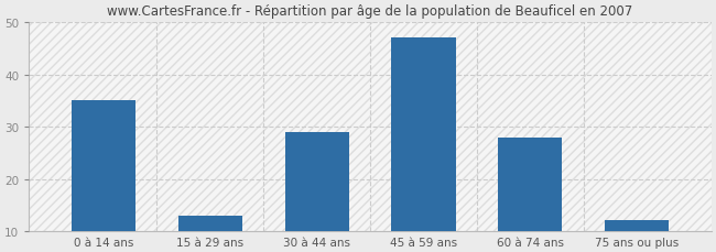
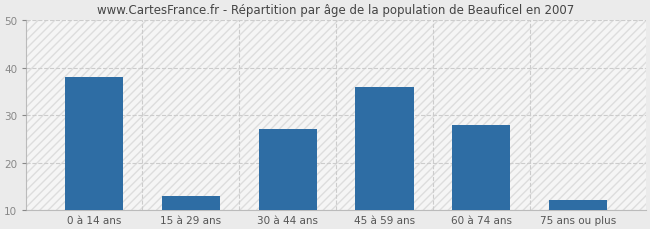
0 à 14 ans: 35 -> 38
30 à 44 ans: 29 -> 27
45 à 59 ans: 47 -> 36
